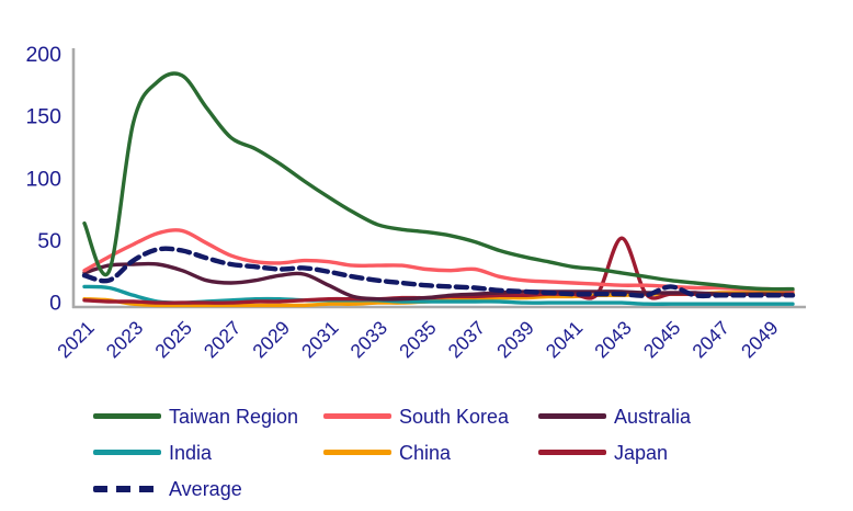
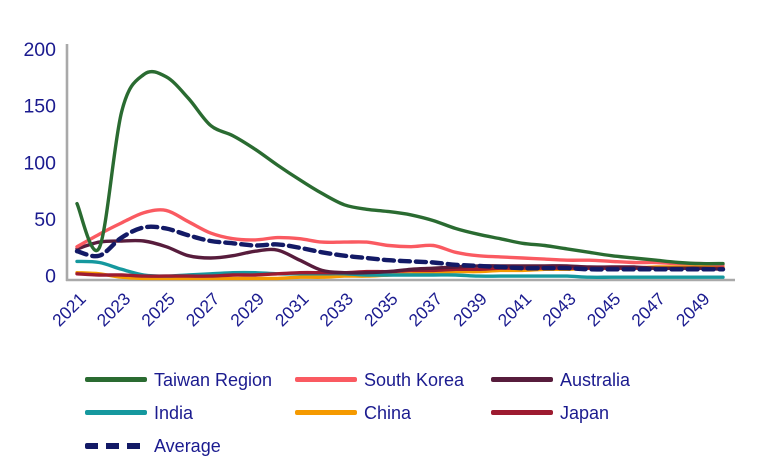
Taiwan Region/2025: 186 -> 179
Japan/2043: 55 -> 10
Average/2045: 16 -> 9
